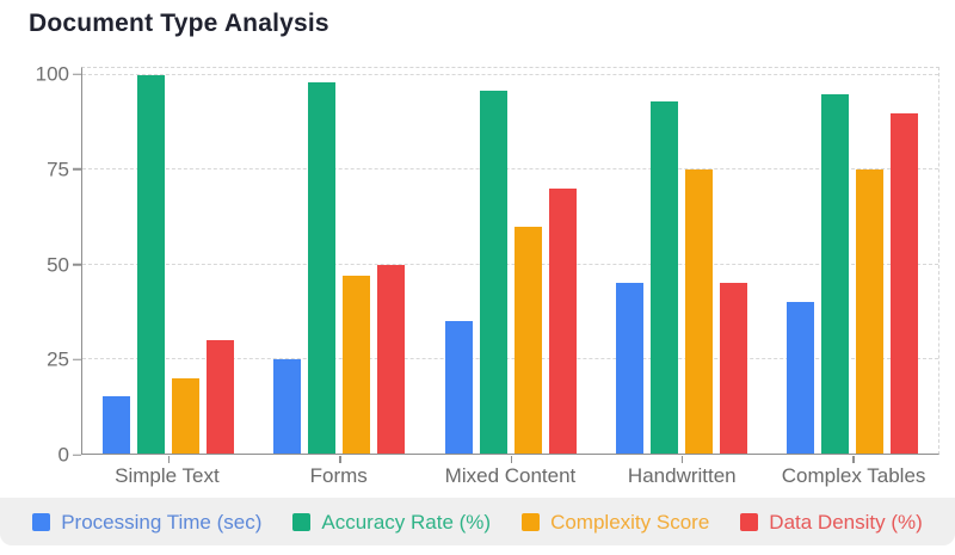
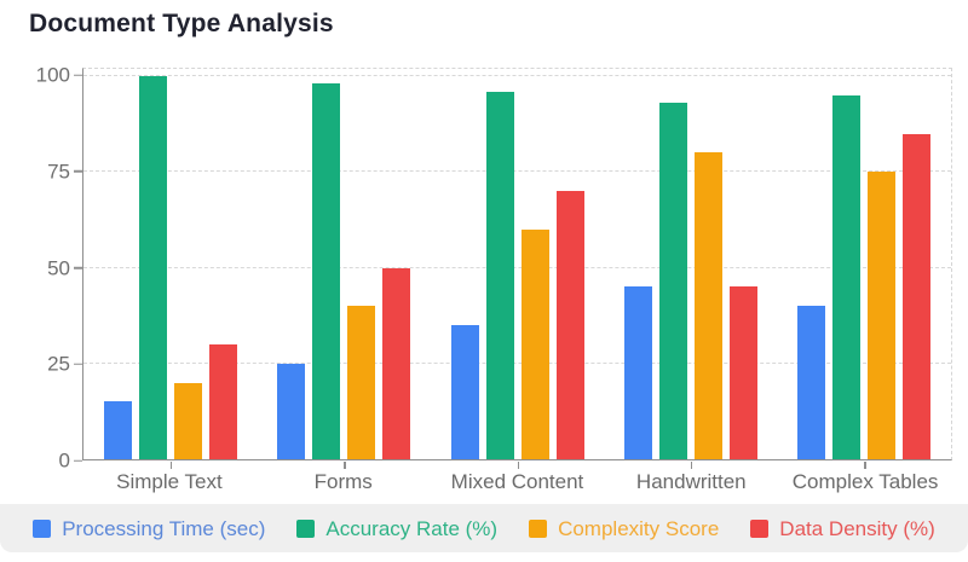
Complexity Score/Forms: 47 -> 40
Complexity Score/Handwritten: 75 -> 80
Data Density (%)/Complex Tables: 90 -> 85
